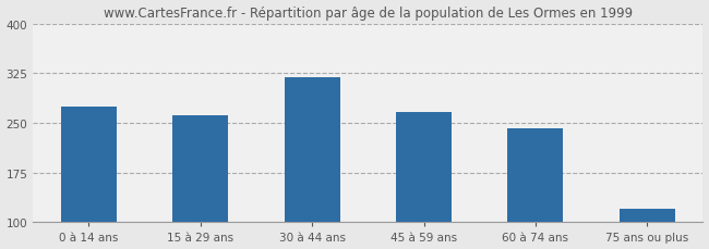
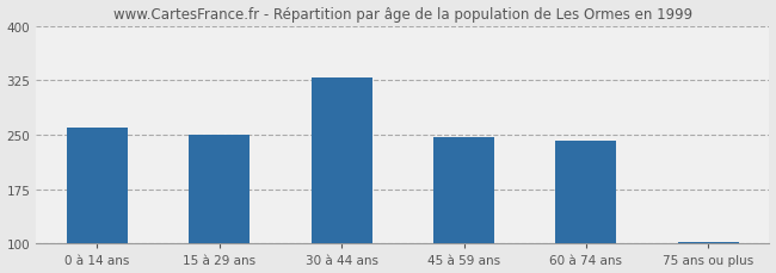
0 à 14 ans: 274 -> 260
15 à 29 ans: 262 -> 250
30 à 44 ans: 318 -> 329
45 à 59 ans: 266 -> 246
75 ans ou plus: 120 -> 102
